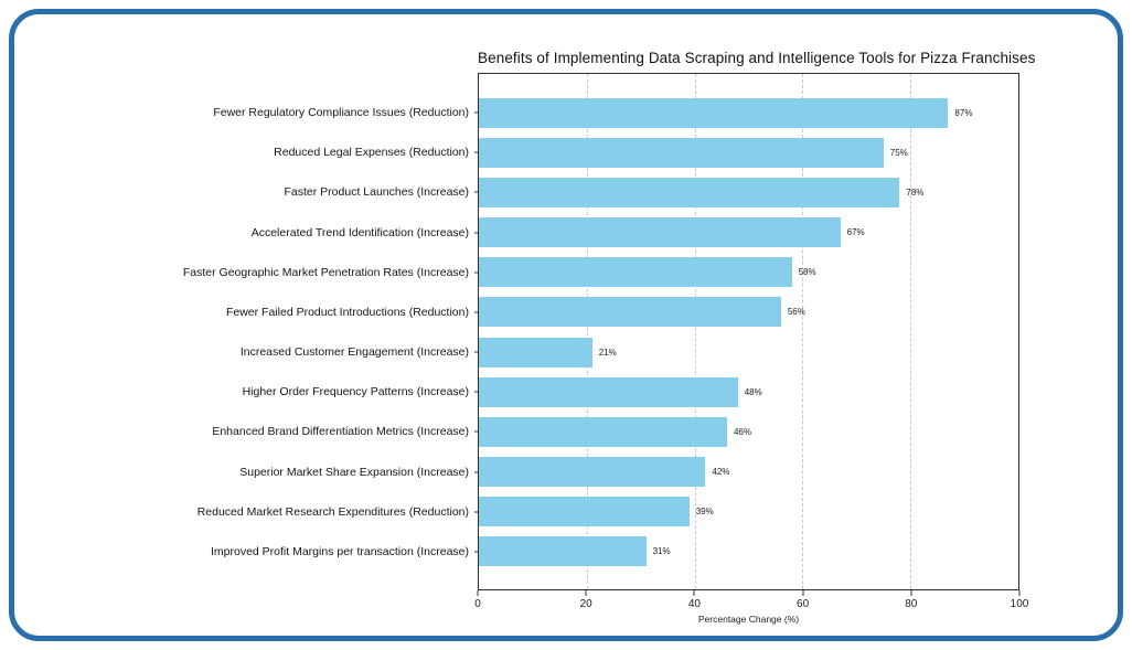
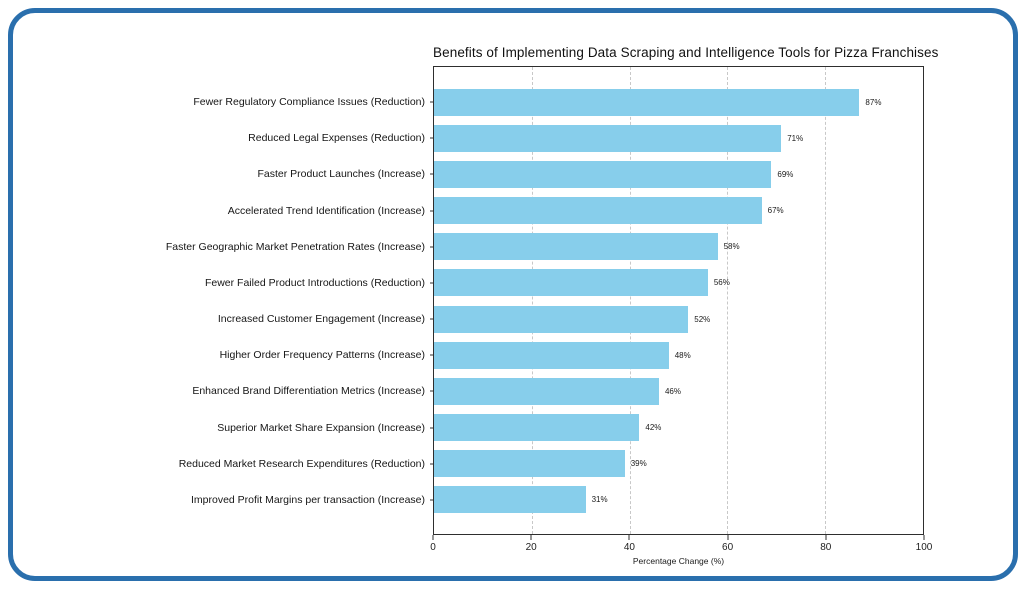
Reduced Legal Expenses (Reduction): 75% -> 71%
Faster Product Launches (Increase): 78% -> 69%
Increased Customer Engagement (Increase): 21% -> 52%
